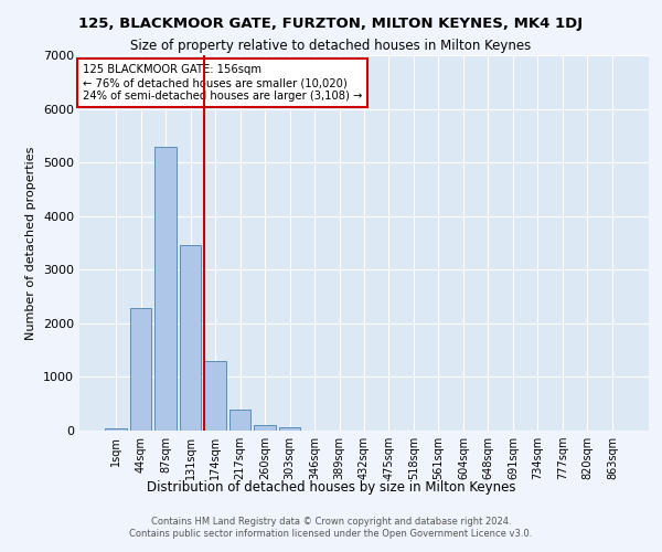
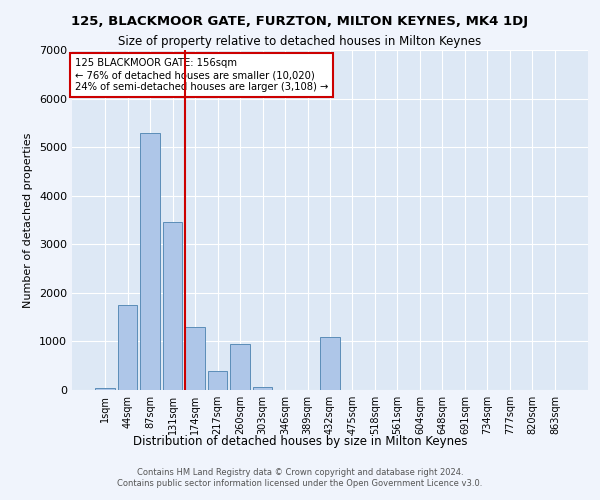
44sqm: 2280 -> 1750
260sqm: 110 -> 950
432sqm: 0 -> 1100
